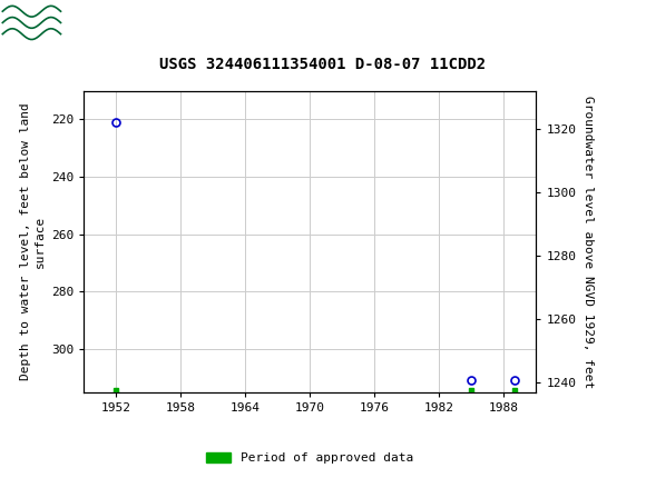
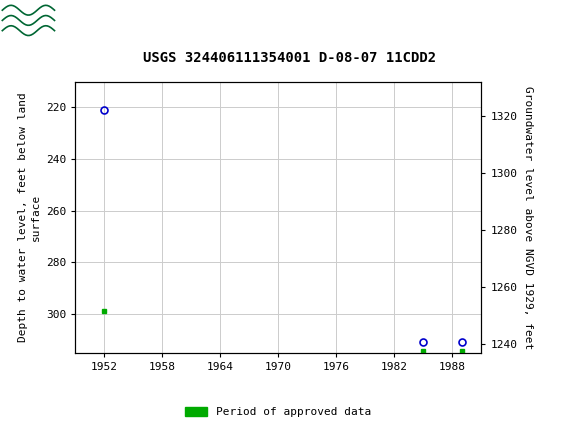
Period of approved data/1952: 314.5 -> 299.0
